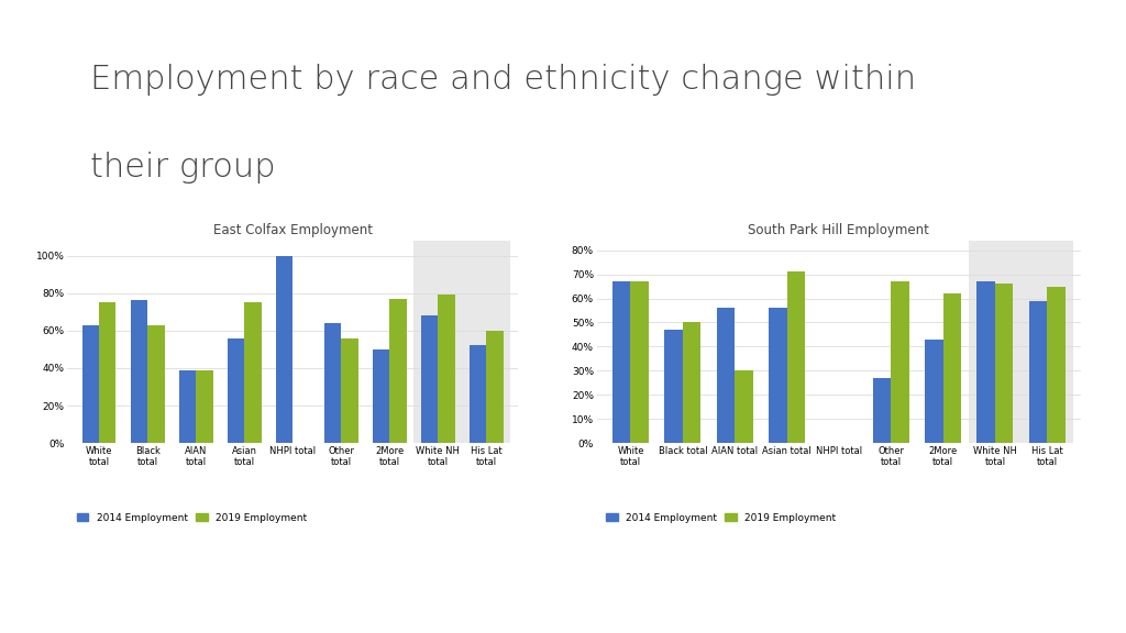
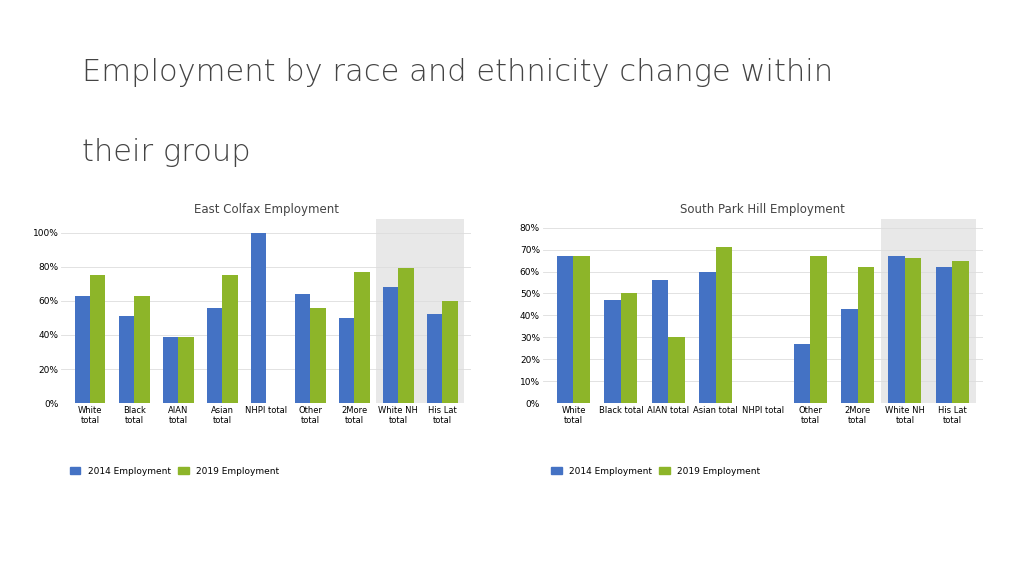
East Colfax Employment/2014 Employment/Black total: 76% -> 51%
South Park Hill Employment/2014 Employment/Asian total: 56% -> 60%
South Park Hill Employment/2014 Employment/His Lat total: 59% -> 62%
